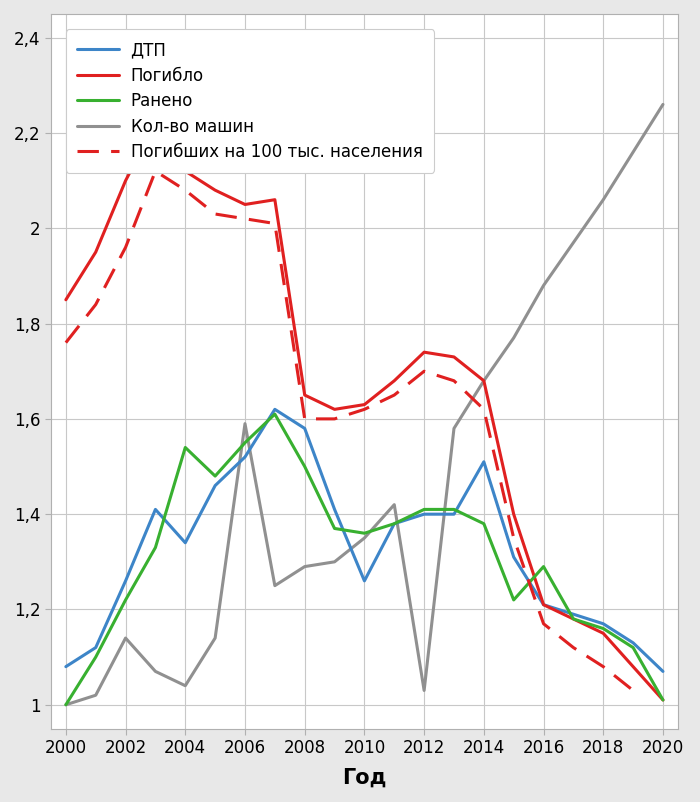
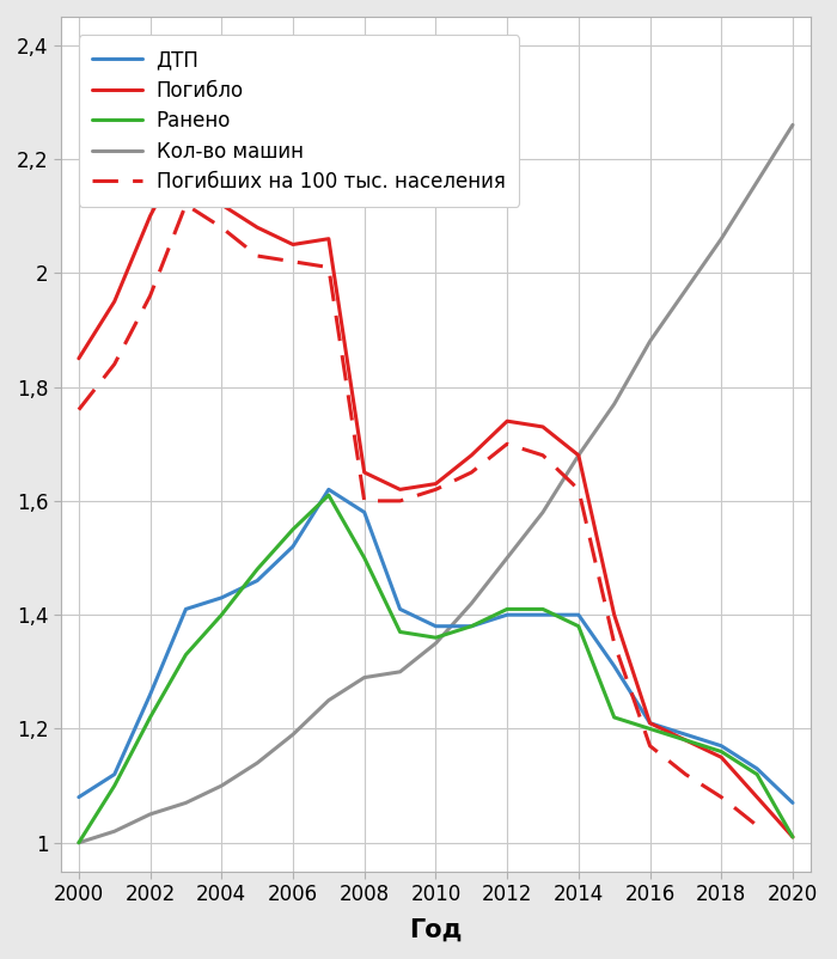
Кол-во машин/2002: 1,14 -> 1,05
ДТП/2004: 1,34 -> 1,43
Ранено/2004: 1,54 -> 1,40
Кол-во машин/2004: 1,04 -> 1,10
Кол-во машин/2006: 1,59 -> 1,19
ДТП/2010: 1,26 -> 1,38
Кол-во машин/2012: 1,03 -> 1,50
ДТП/2014: 1,51 -> 1,40
Ранено/2016: 1,29 -> 1,20
